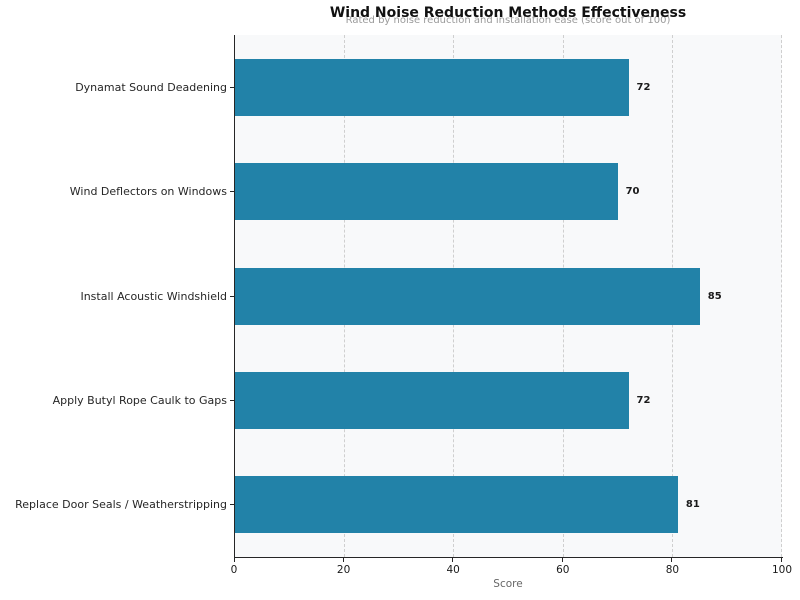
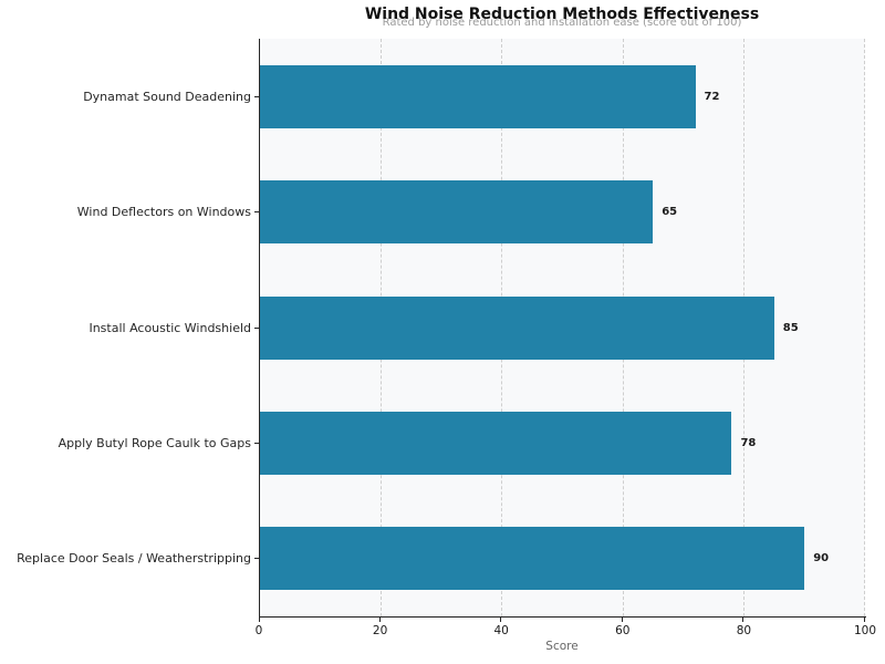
Wind Deflectors on Windows: 70 -> 65
Apply Butyl Rope Caulk to Gaps: 72 -> 78
Replace Door Seals / Weatherstripping: 81 -> 90
